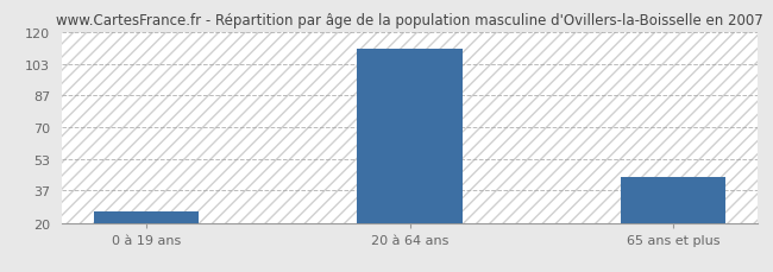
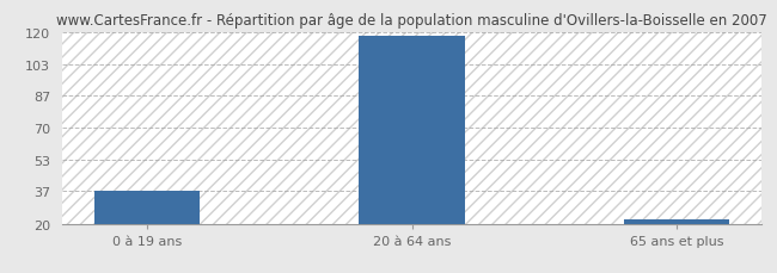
0 à 19 ans: 26 -> 37
20 à 64 ans: 111 -> 118
65 ans et plus: 44 -> 22
